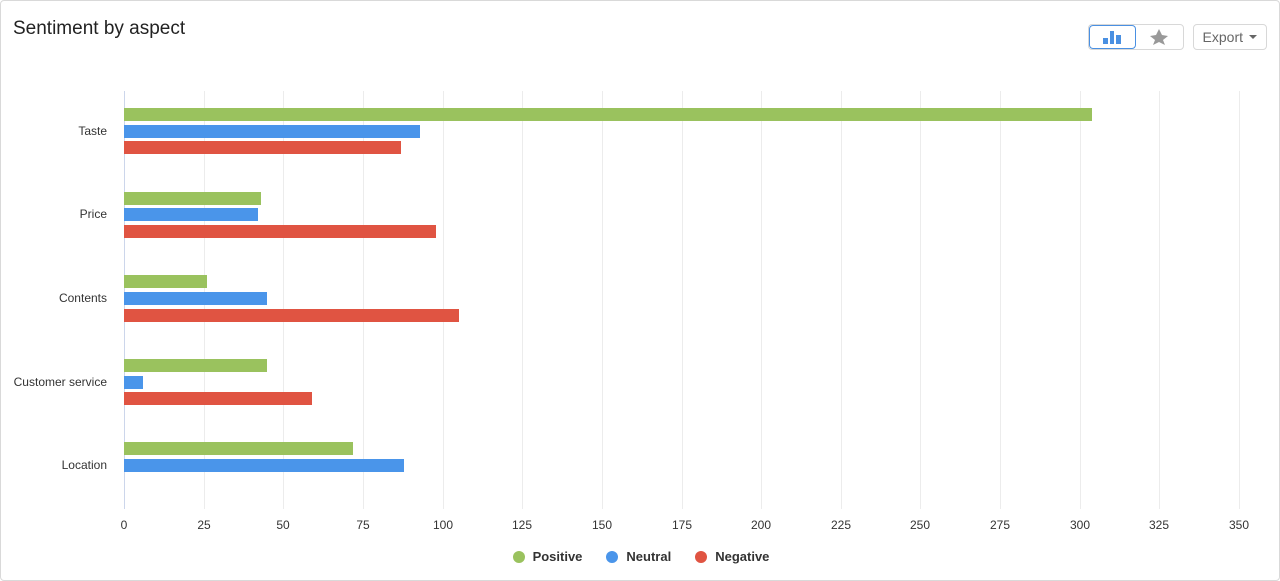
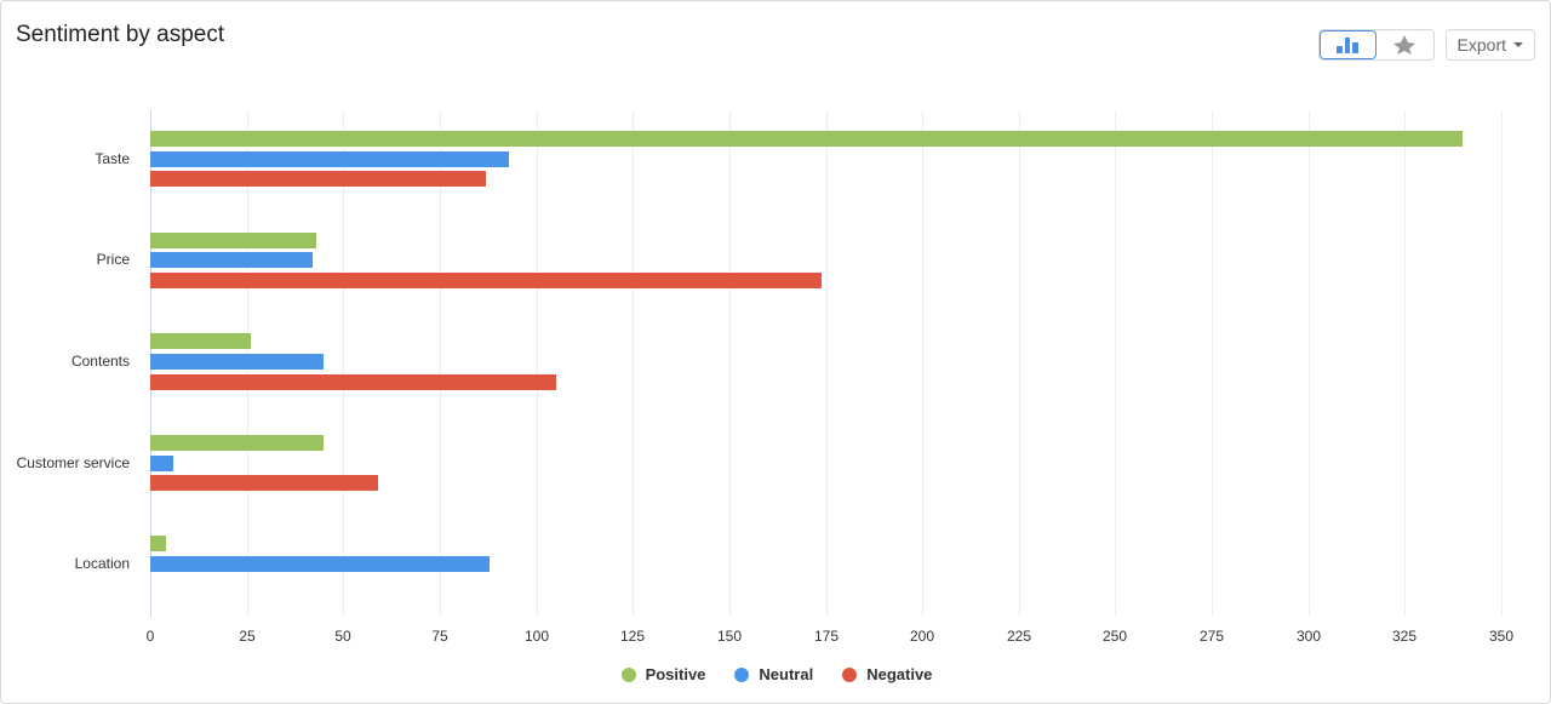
Positive/Taste: 304 -> 340
Negative/Price: 98 -> 174
Positive/Location: 72 -> 4
